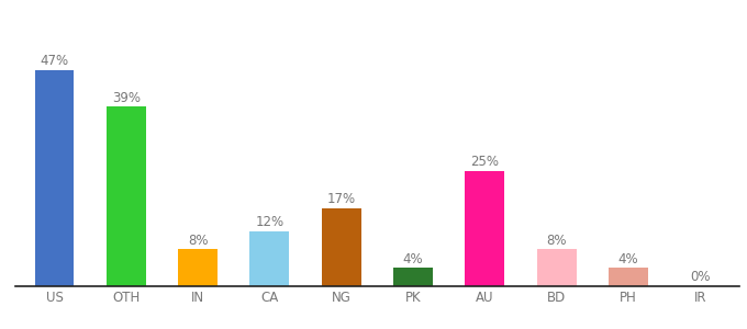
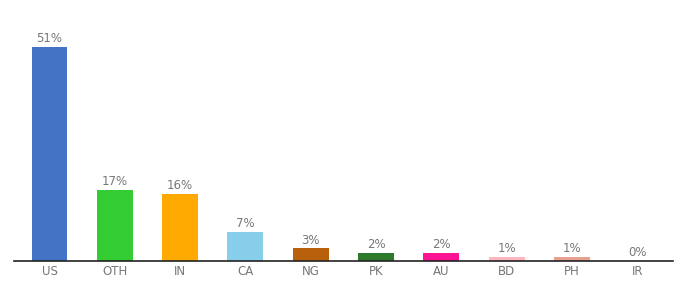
US: 47% -> 51%
OTH: 39% -> 17%
IN: 8% -> 16%
CA: 12% -> 7%
NG: 17% -> 3%
PK: 4% -> 2%
AU: 25% -> 2%
BD: 8% -> 1%
PH: 4% -> 1%
